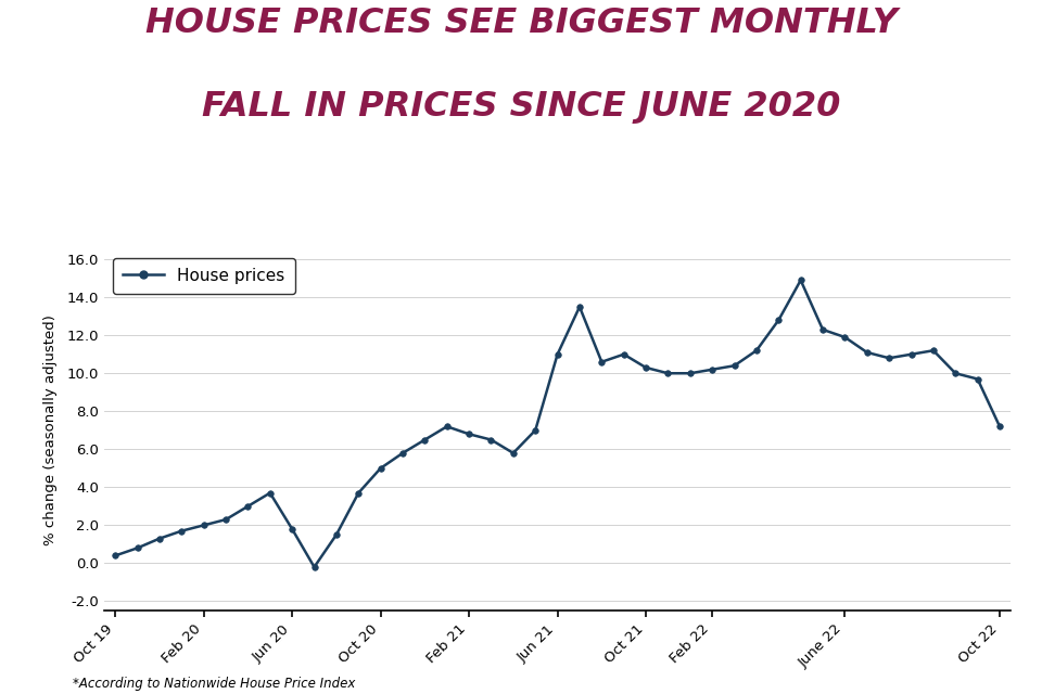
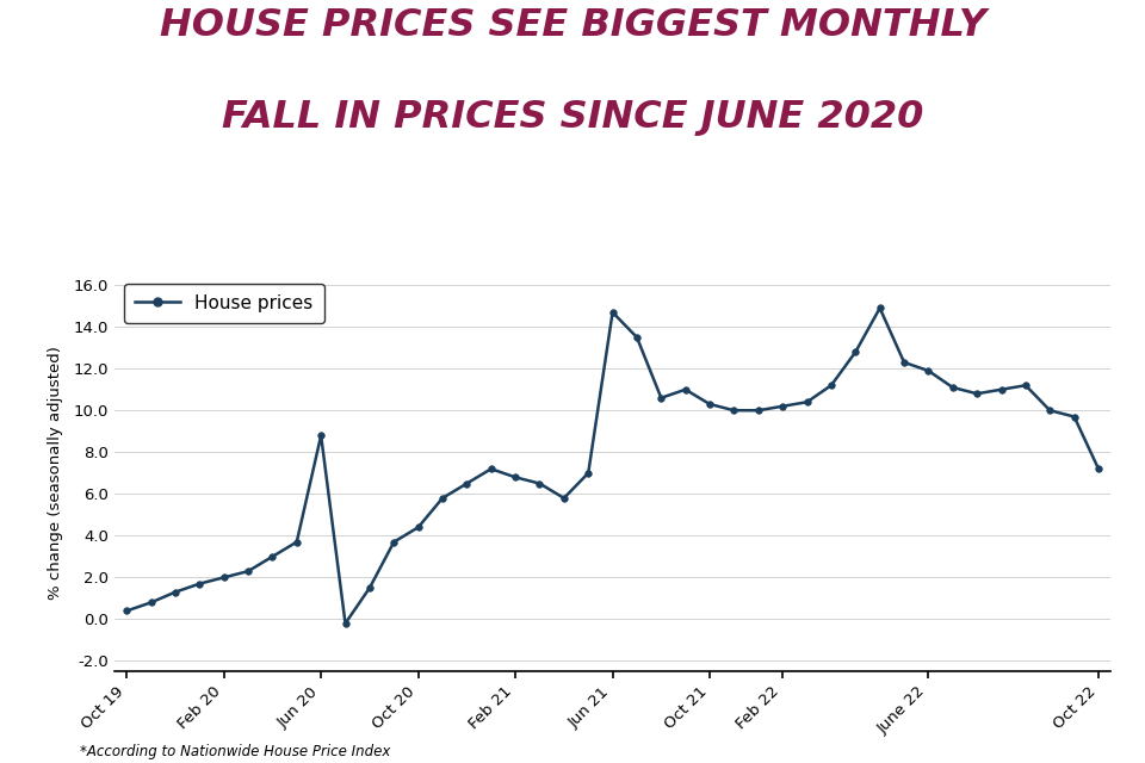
Jun 20: 1.8 -> 8.8
Oct 20: 5.0 -> 4.4
Jun 21: 11.0 -> 14.7
